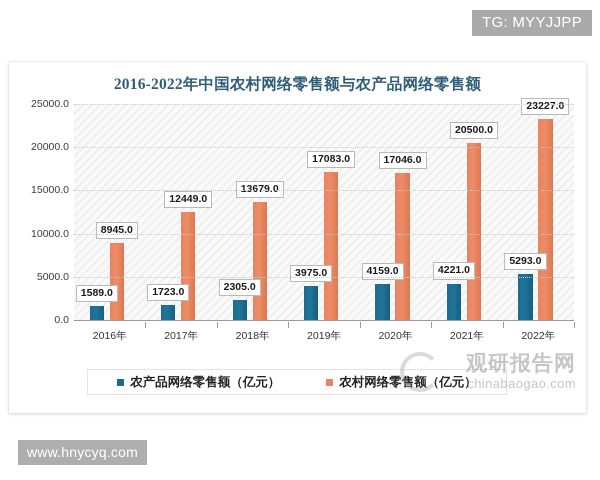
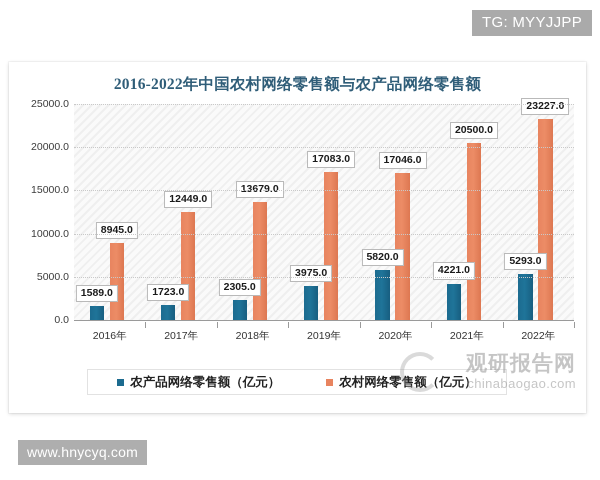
农产品网络零售额（亿元）/2020年: 4159.0 -> 5820.0
